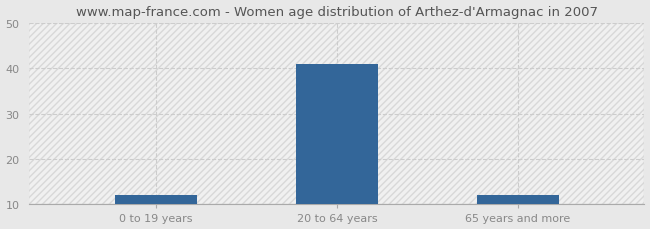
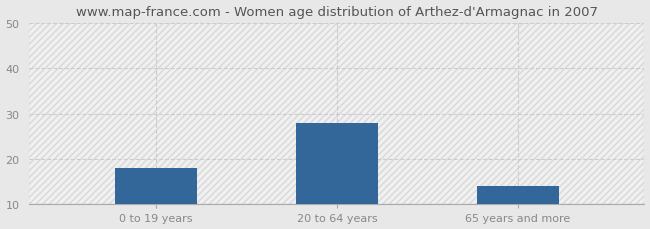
0 to 19 years: 12 -> 18
20 to 64 years: 41 -> 28
65 years and more: 12 -> 14
